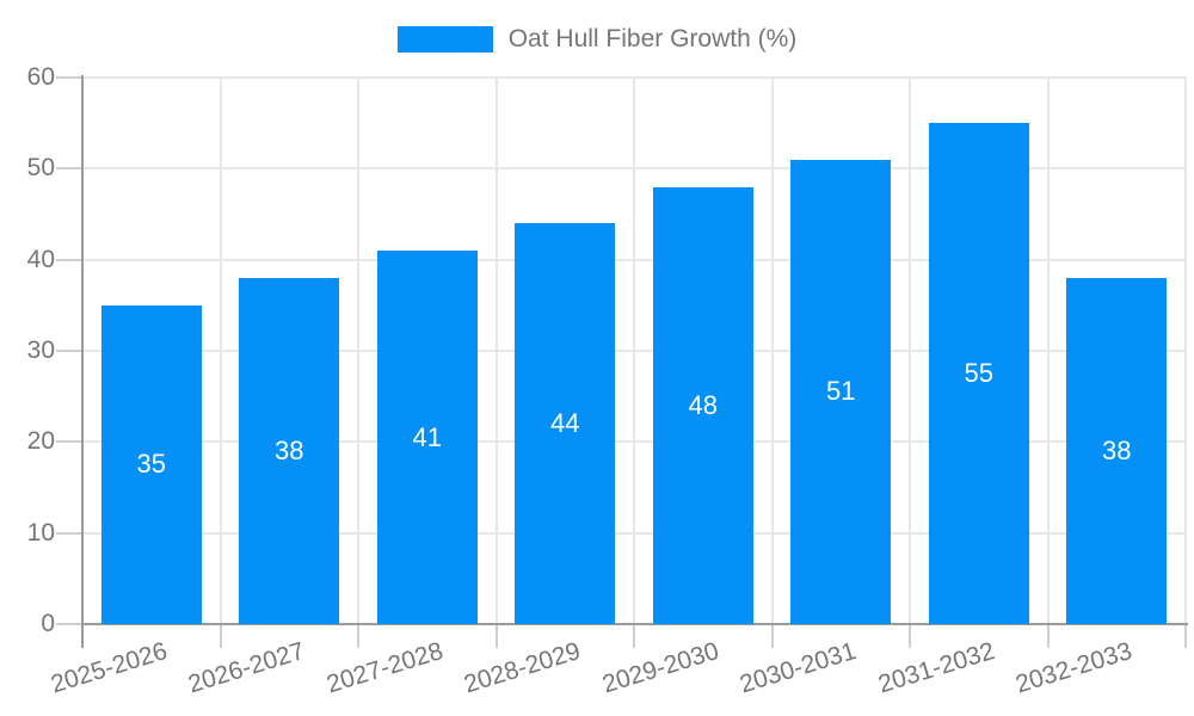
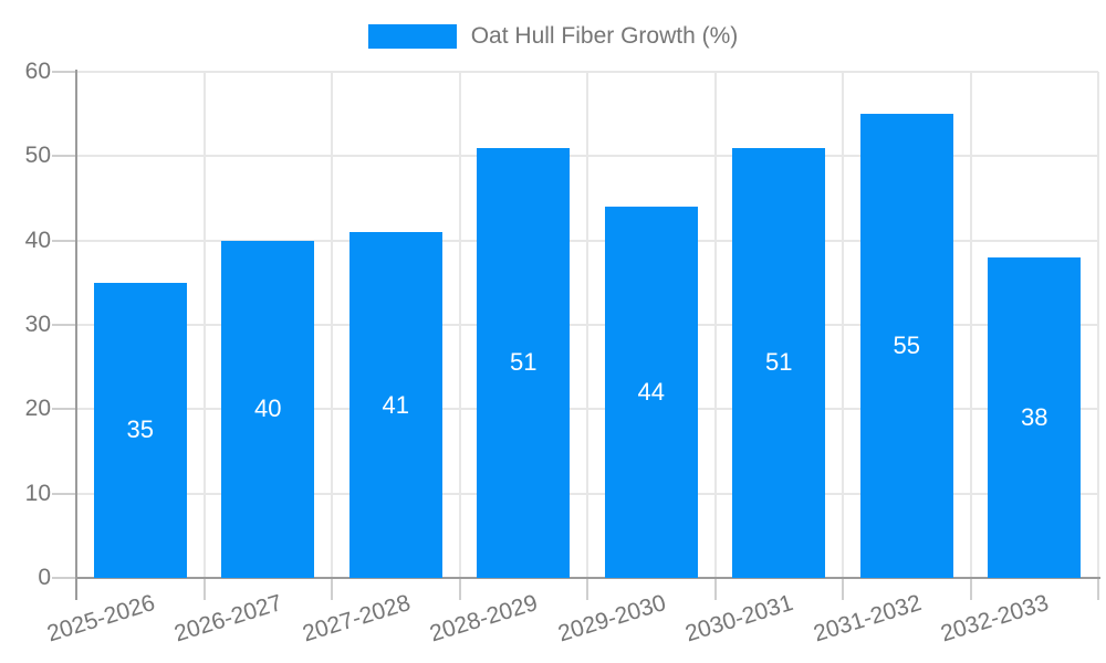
2026-2027: 38 -> 40
2028-2029: 44 -> 51
2029-2030: 48 -> 44
